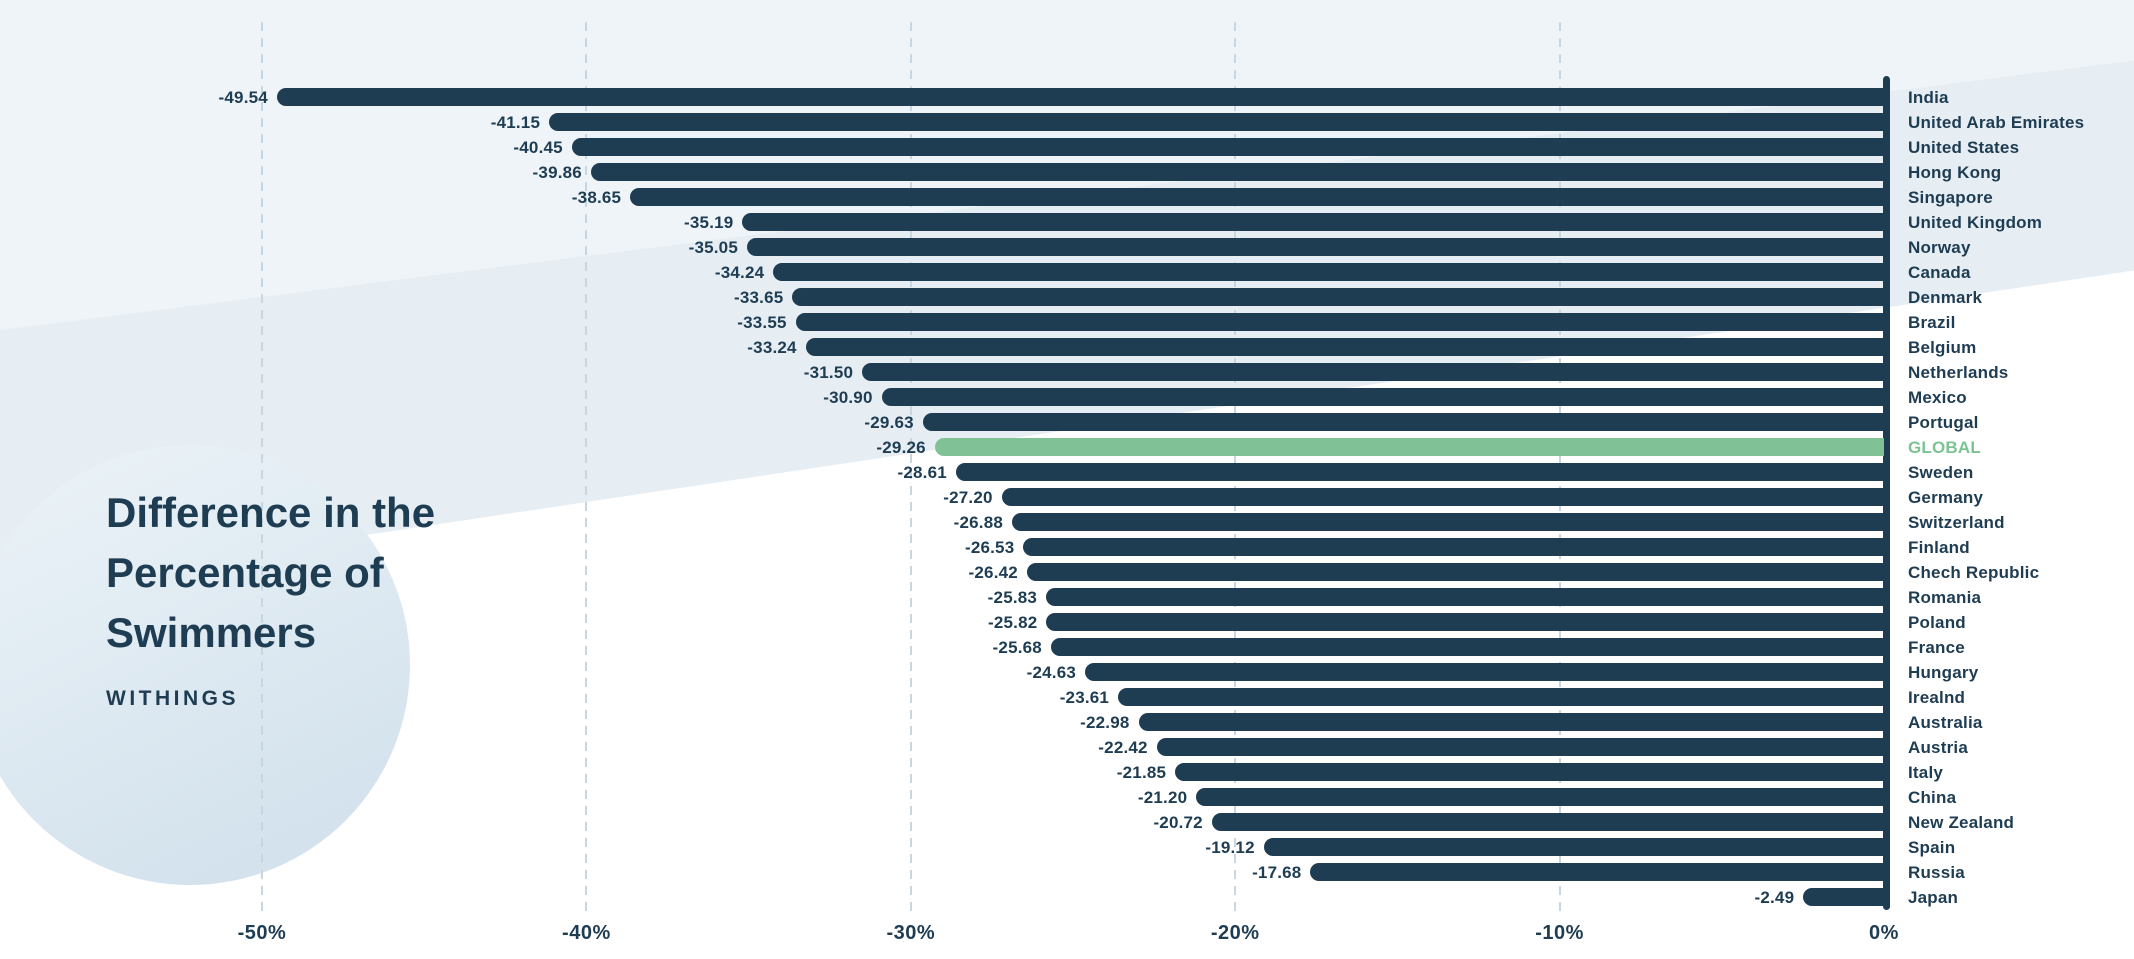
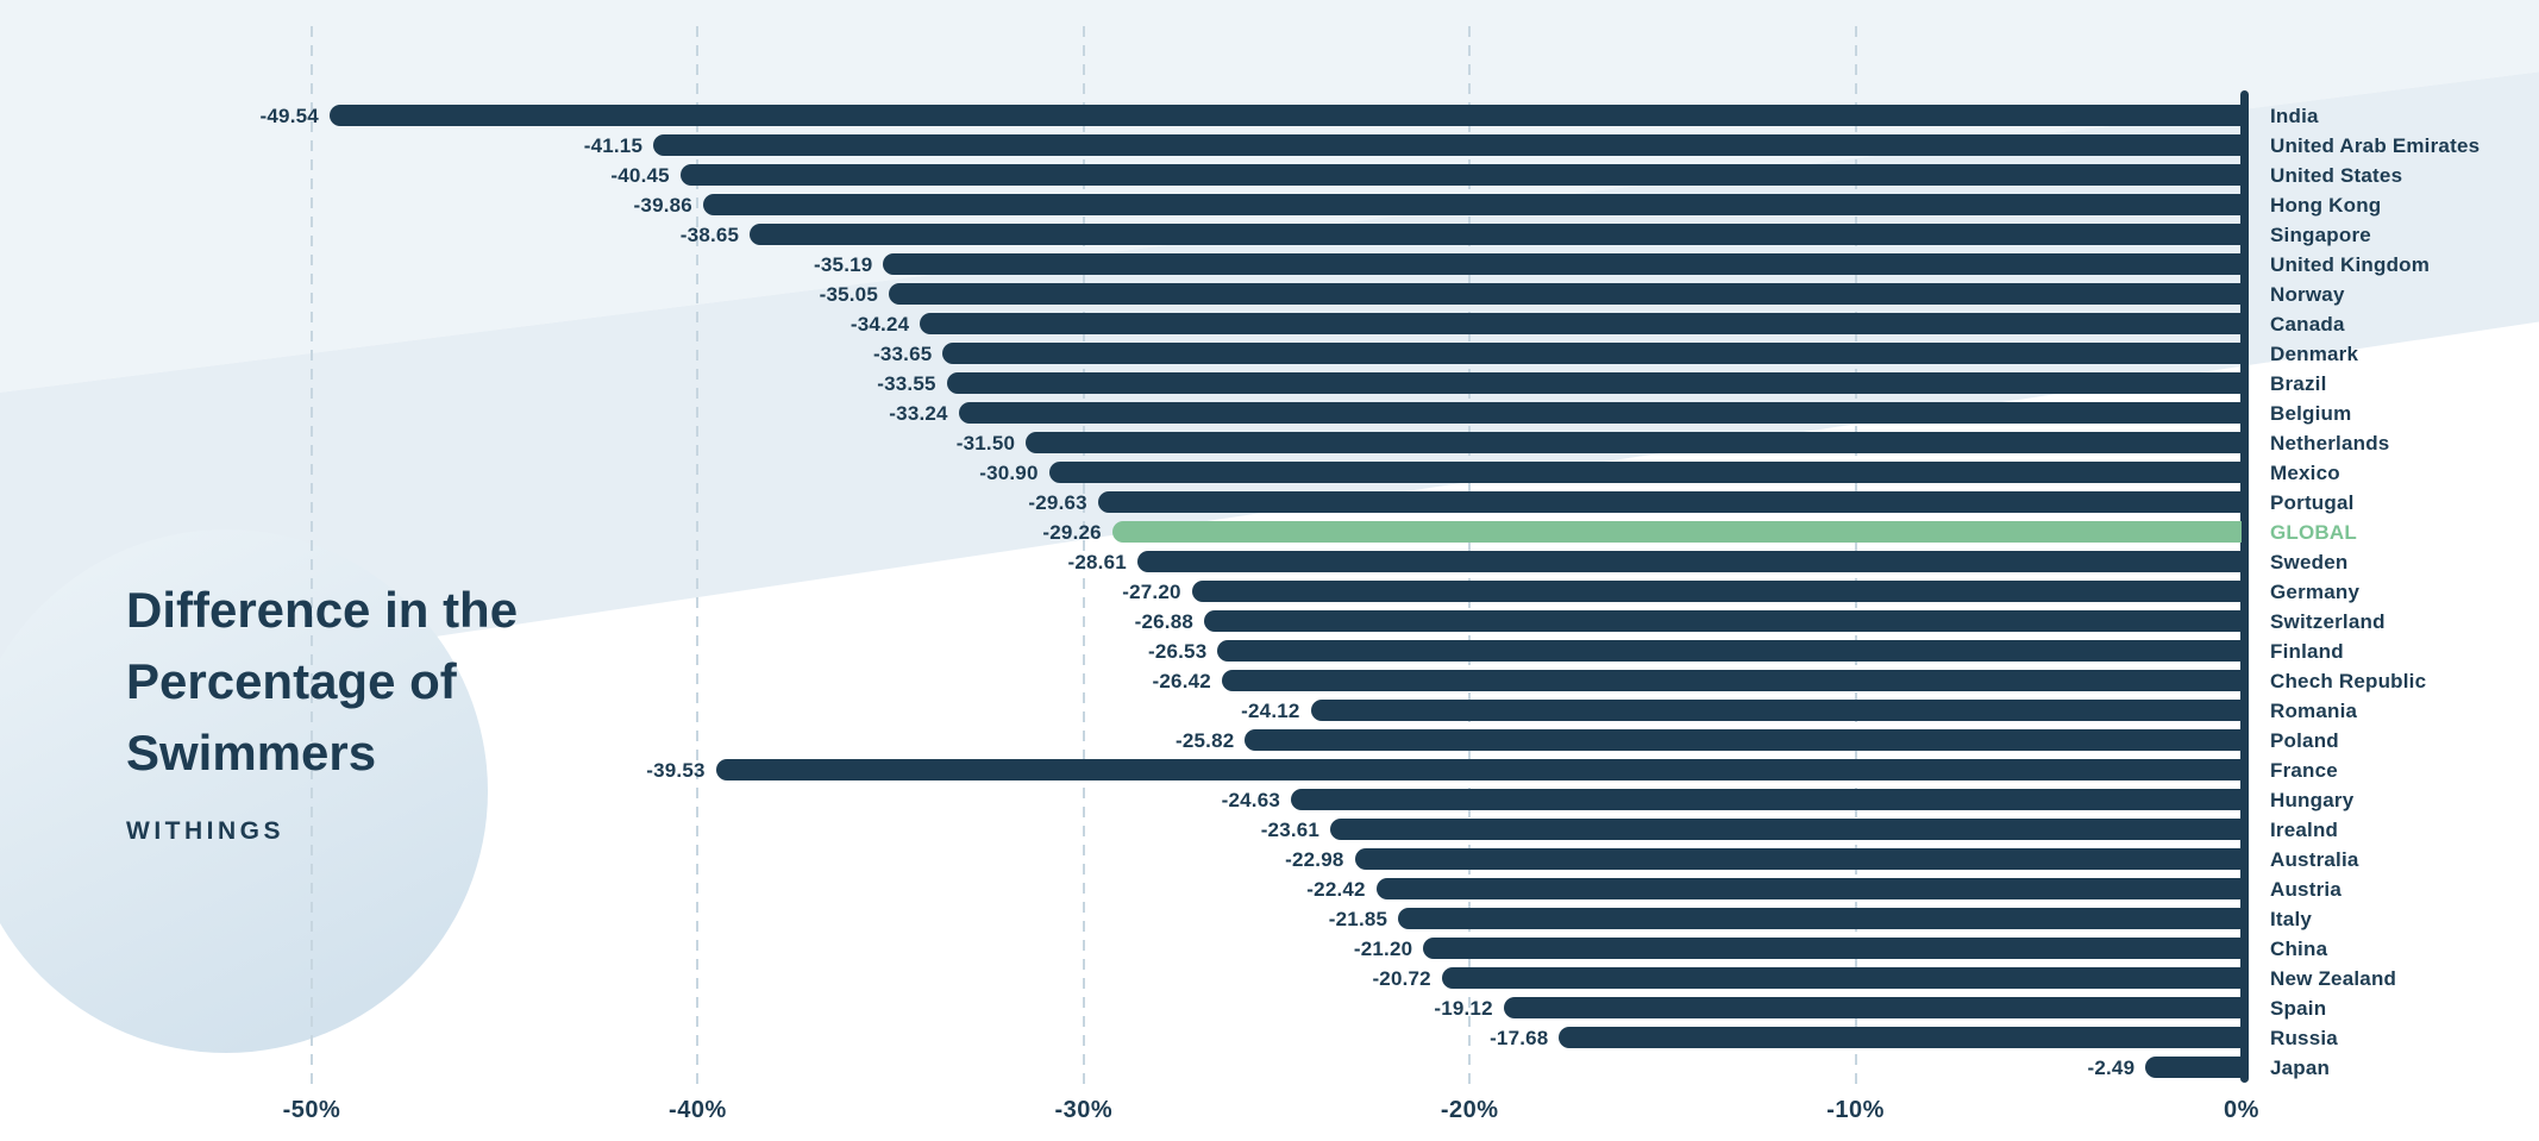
Romania: -25.83 -> -24.12
France: -25.68 -> -39.53
